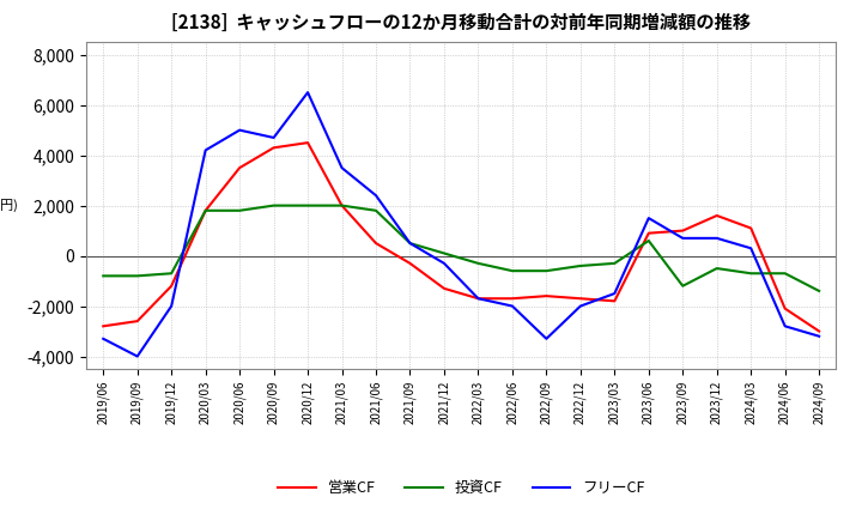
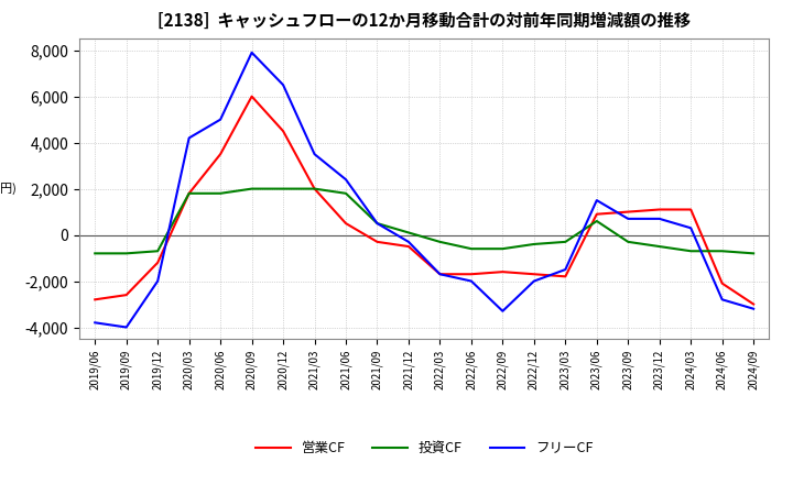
フリーCF/2019/06: -3,300 -> -3,800
営業CF/2020/09: 4,300 -> 6,000
フリーCF/2020/09: 4,700 -> 7,900
営業CF/2021/12: -1,300 -> -500
投資CF/2023/09: -1,200 -> -300
営業CF/2023/12: 1,600 -> 1,100
投資CF/2024/09: -1,400 -> -800
